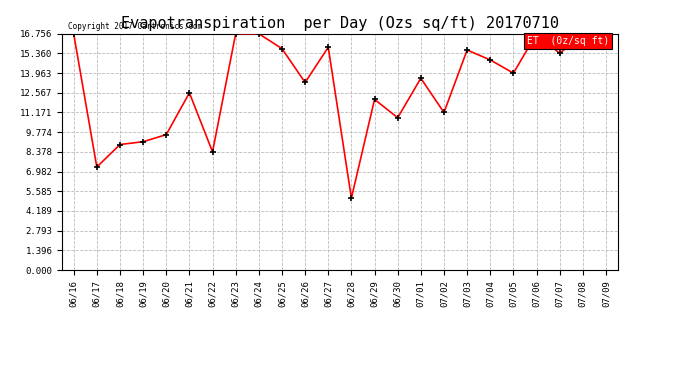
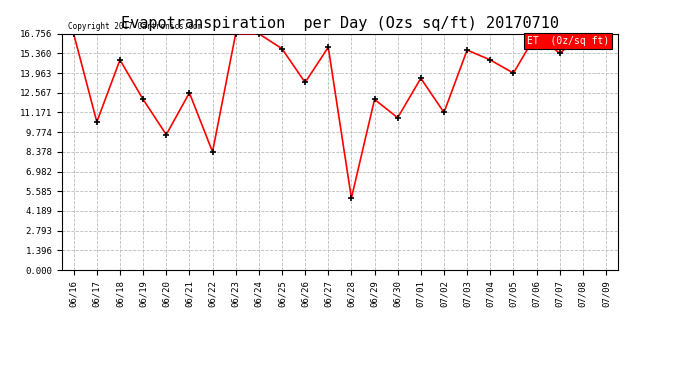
06/17: 7.3 -> 10.5
06/18: 8.9 -> 14.9
06/19: 9.1 -> 12.1
